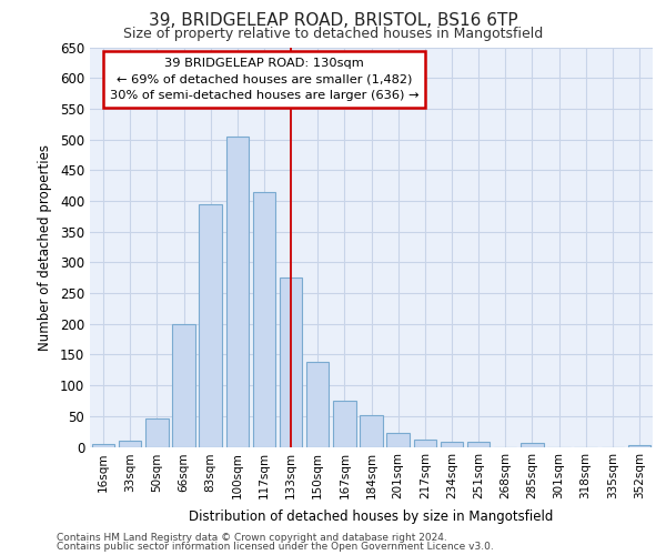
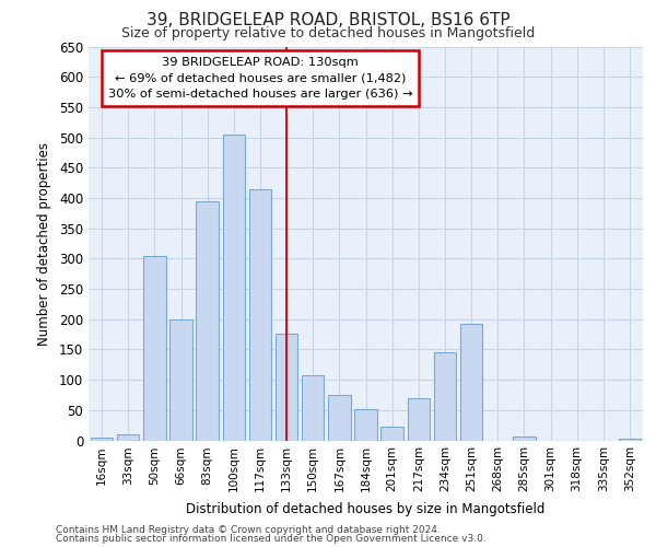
50sqm: 46 -> 304
133sqm: 275 -> 176
150sqm: 138 -> 108
217sqm: 12 -> 70
234sqm: 9 -> 146
251sqm: 8 -> 192
